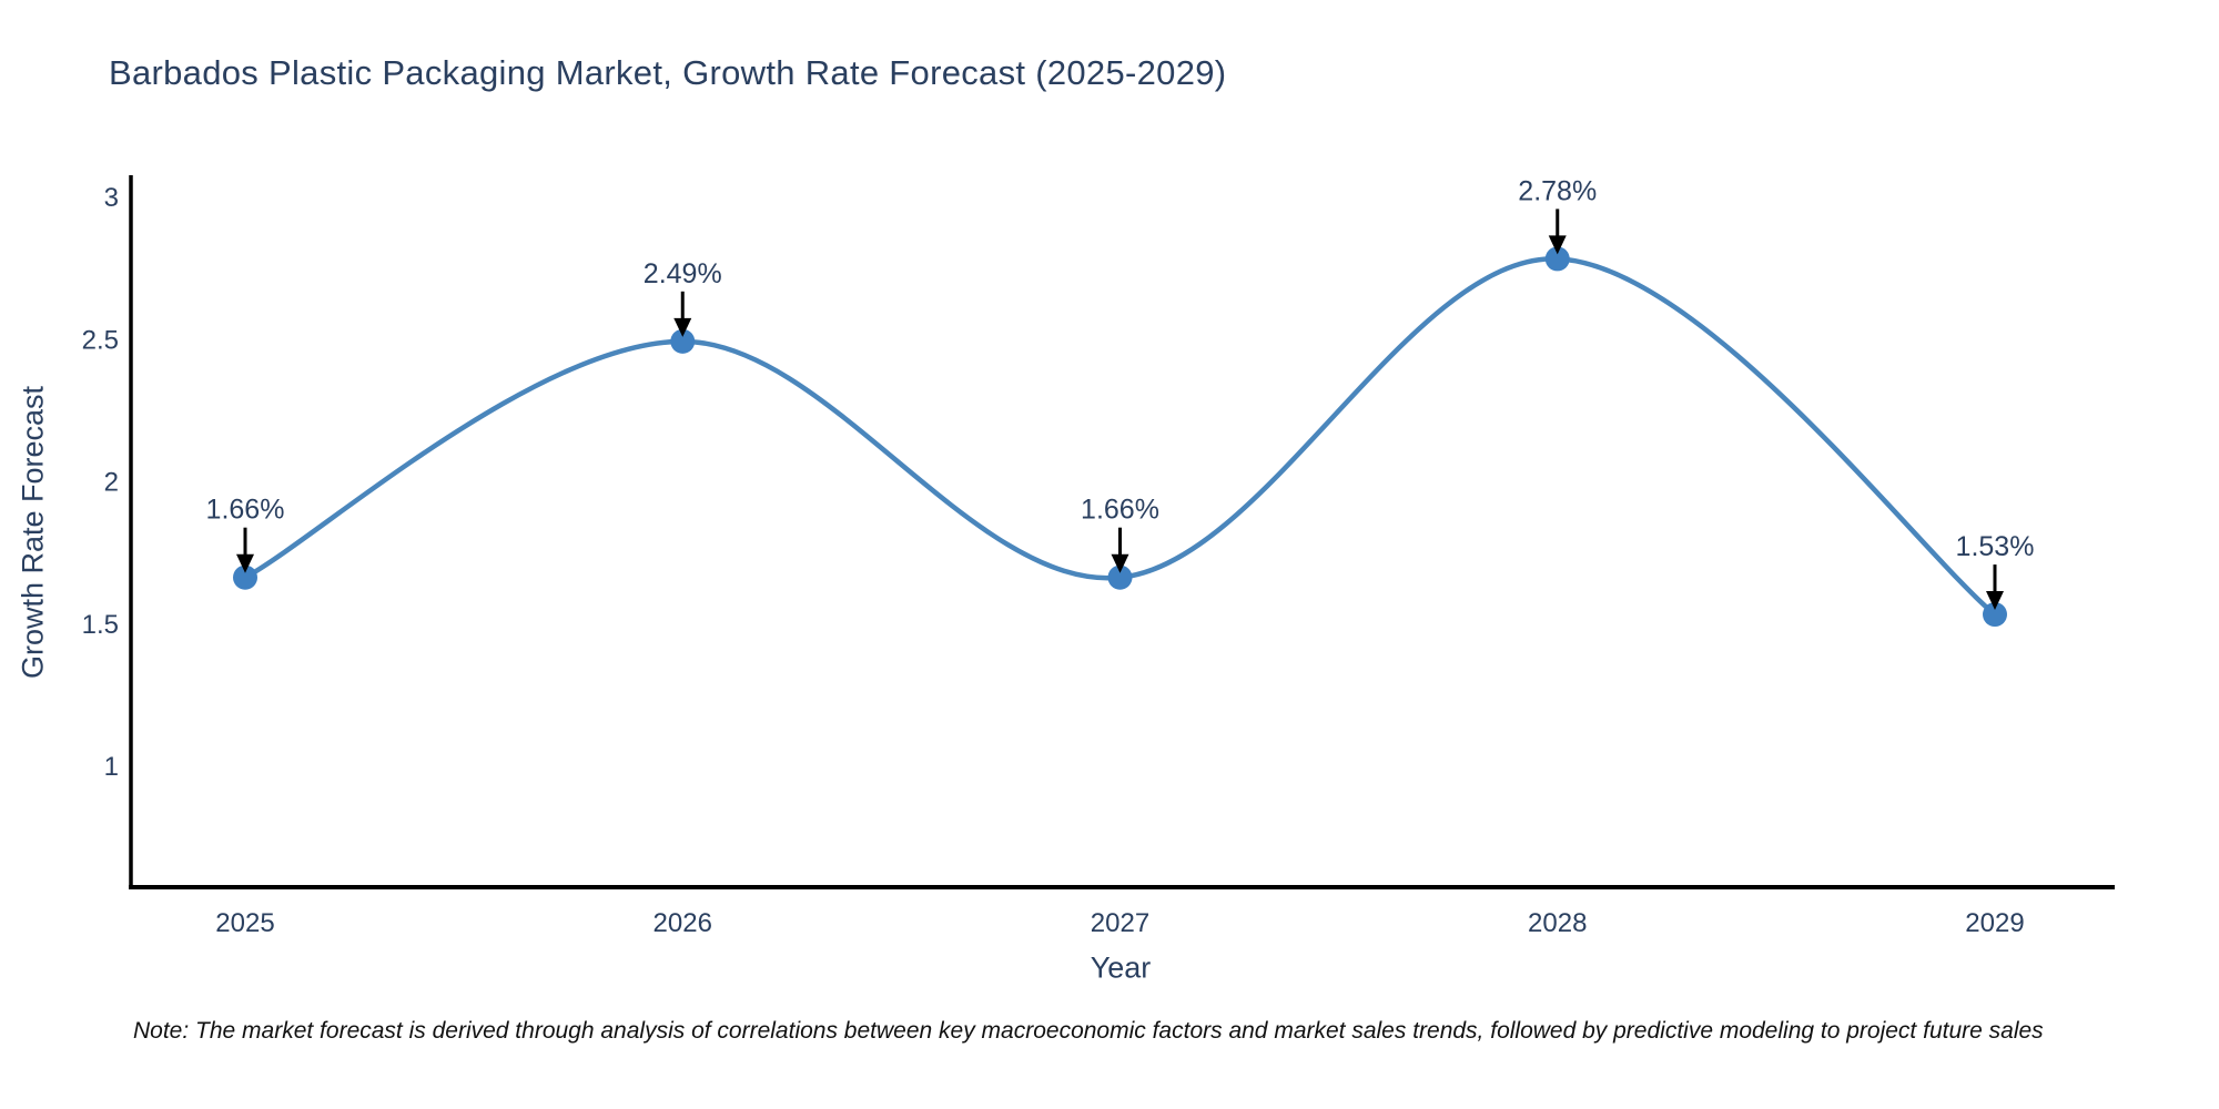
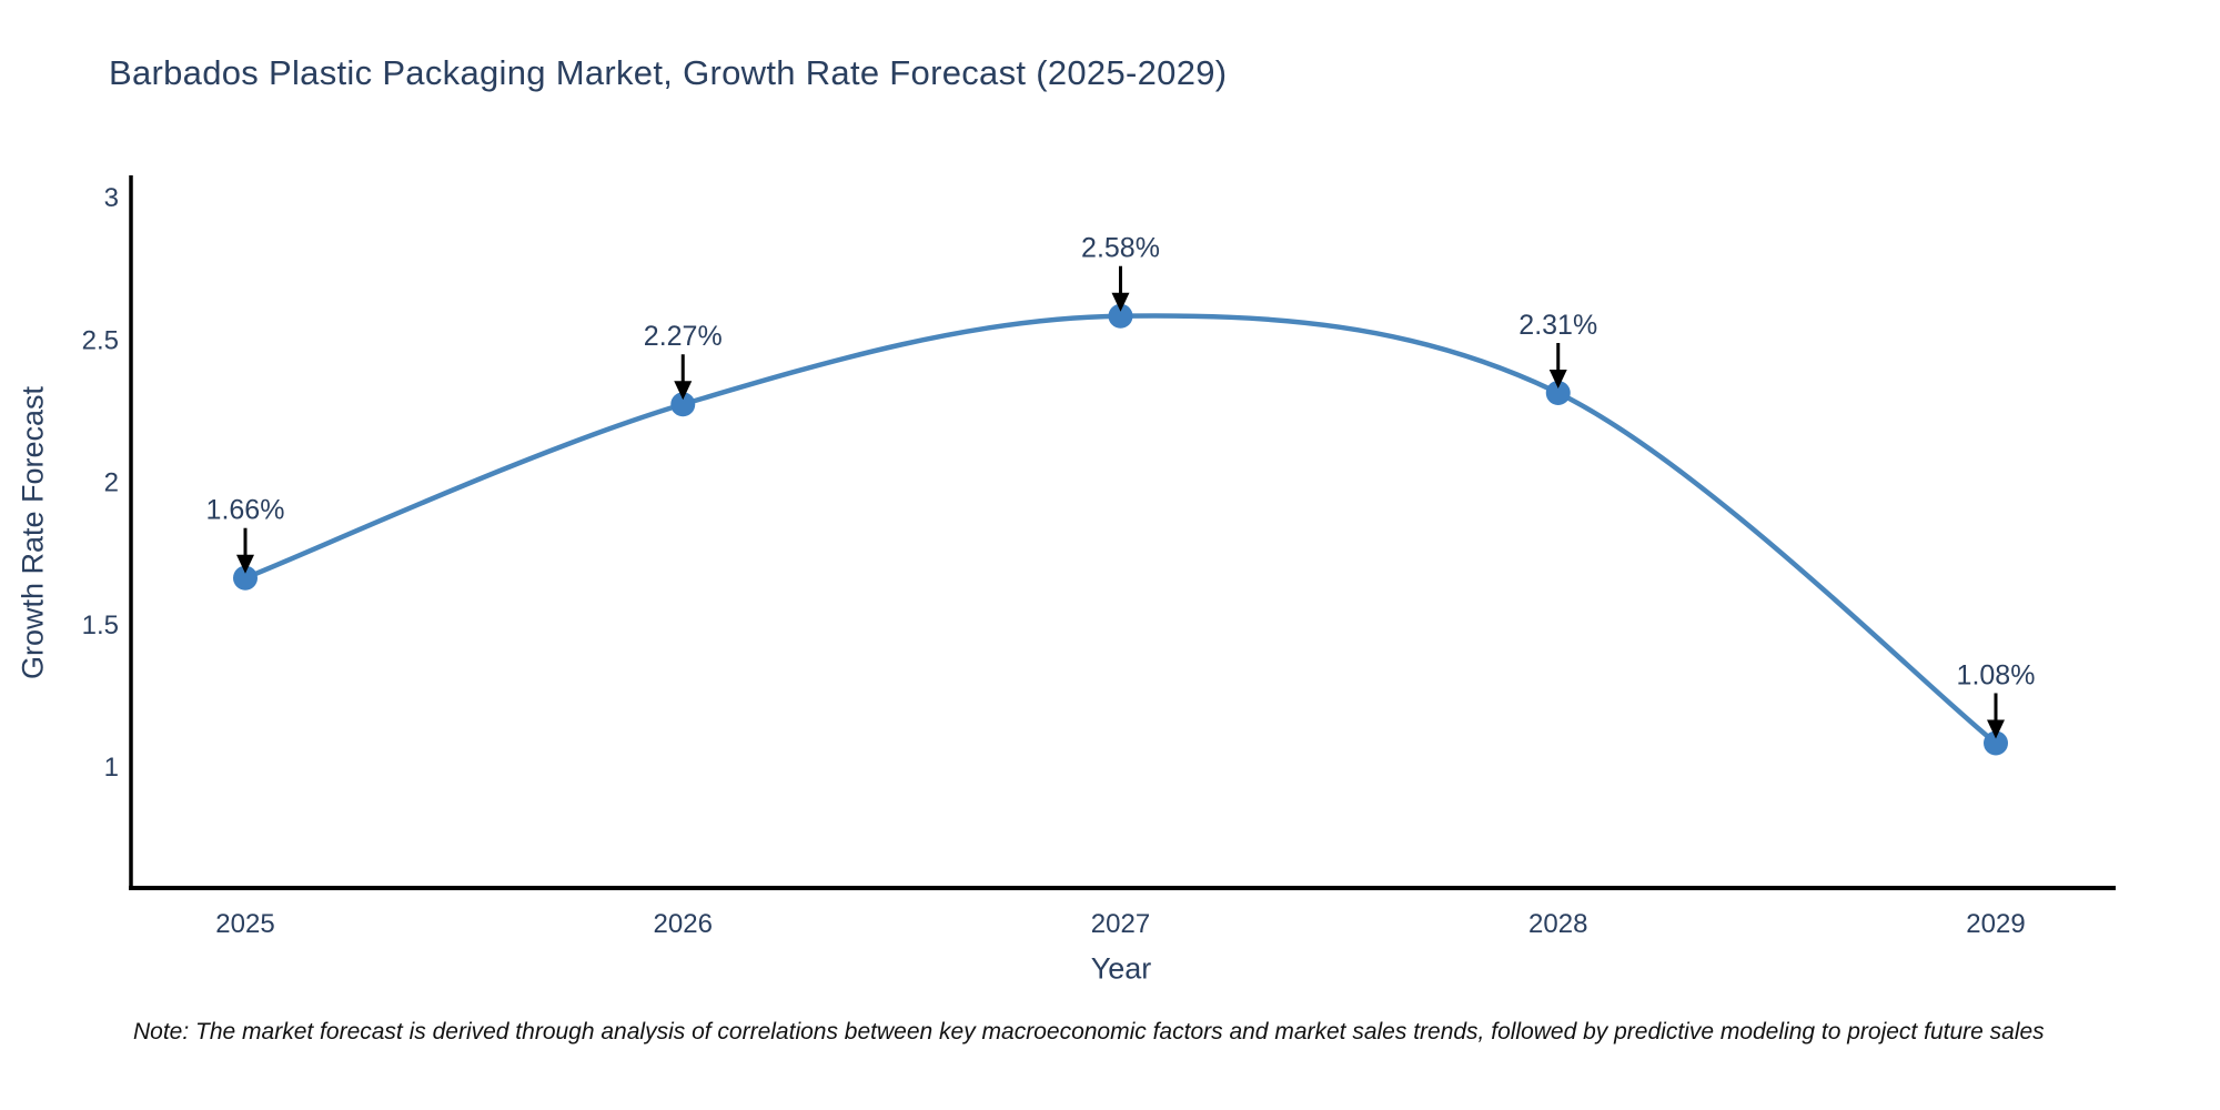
2026: 2.49% -> 2.27%
2027: 1.66% -> 2.58%
2028: 2.78% -> 2.31%
2029: 1.53% -> 1.08%
